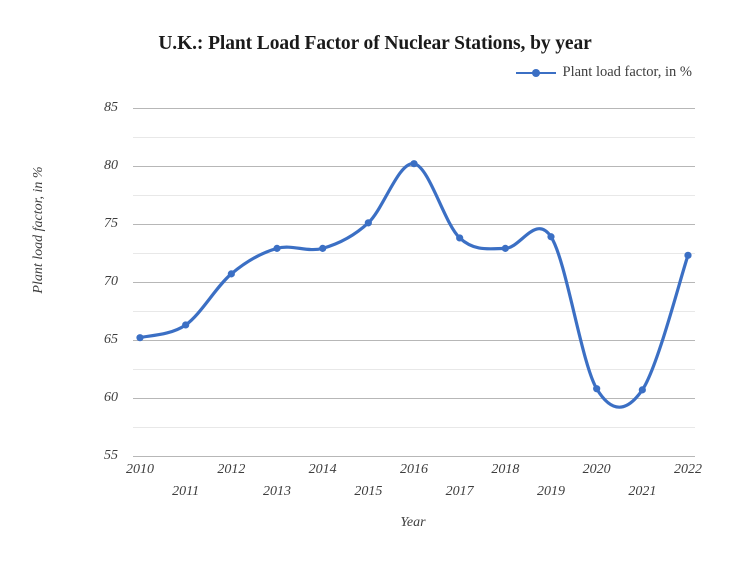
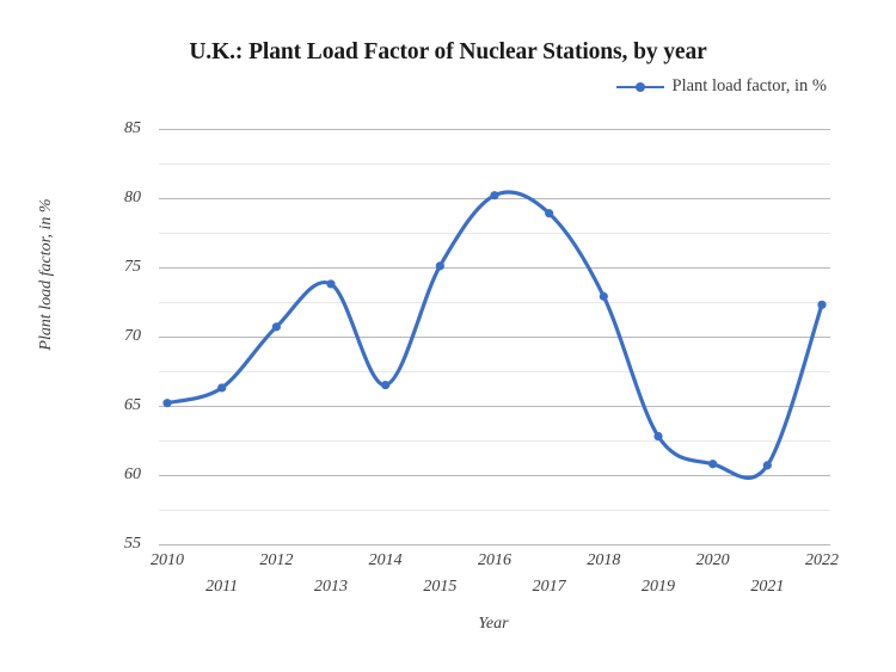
2013: 72.9 -> 73.8
2014: 72.9 -> 66.5
2017: 73.8 -> 78.9
2019: 73.9 -> 62.8
